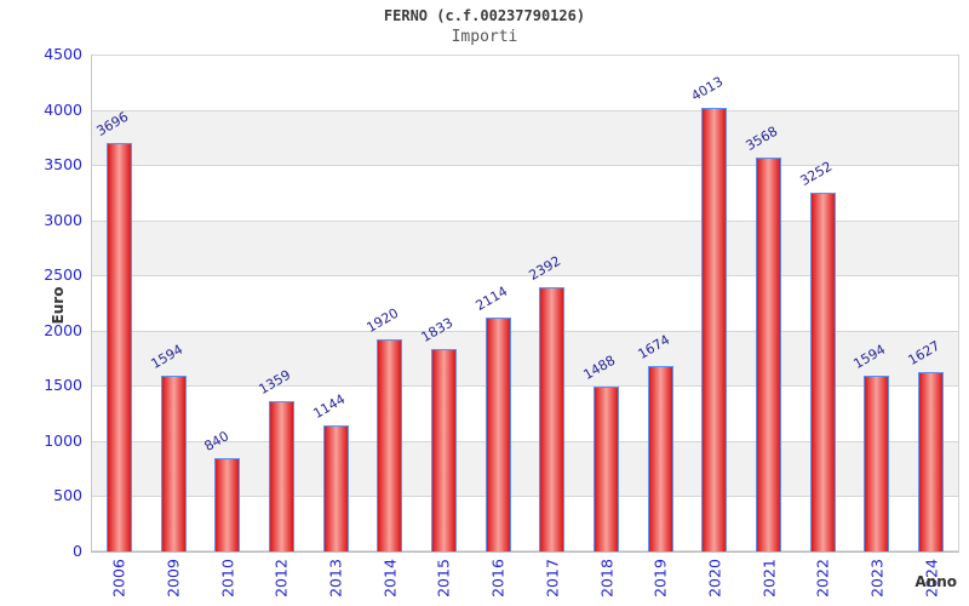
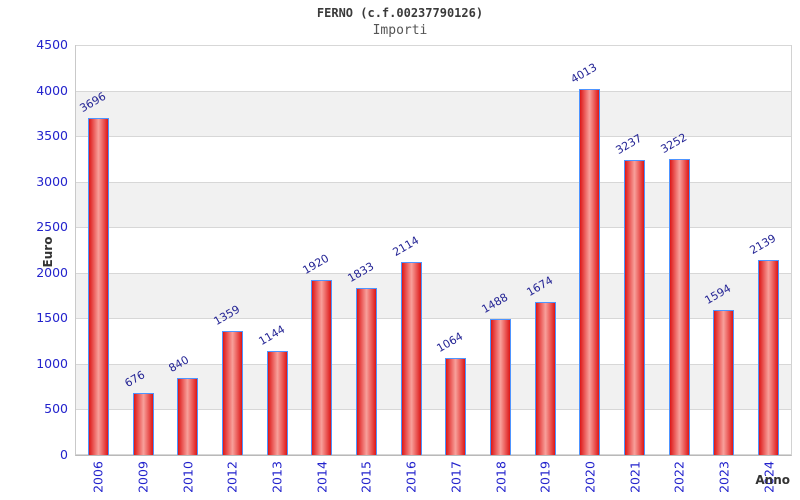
2009: 1594 -> 676
2017: 2392 -> 1064
2021: 3568 -> 3237
2024: 1627 -> 2139
